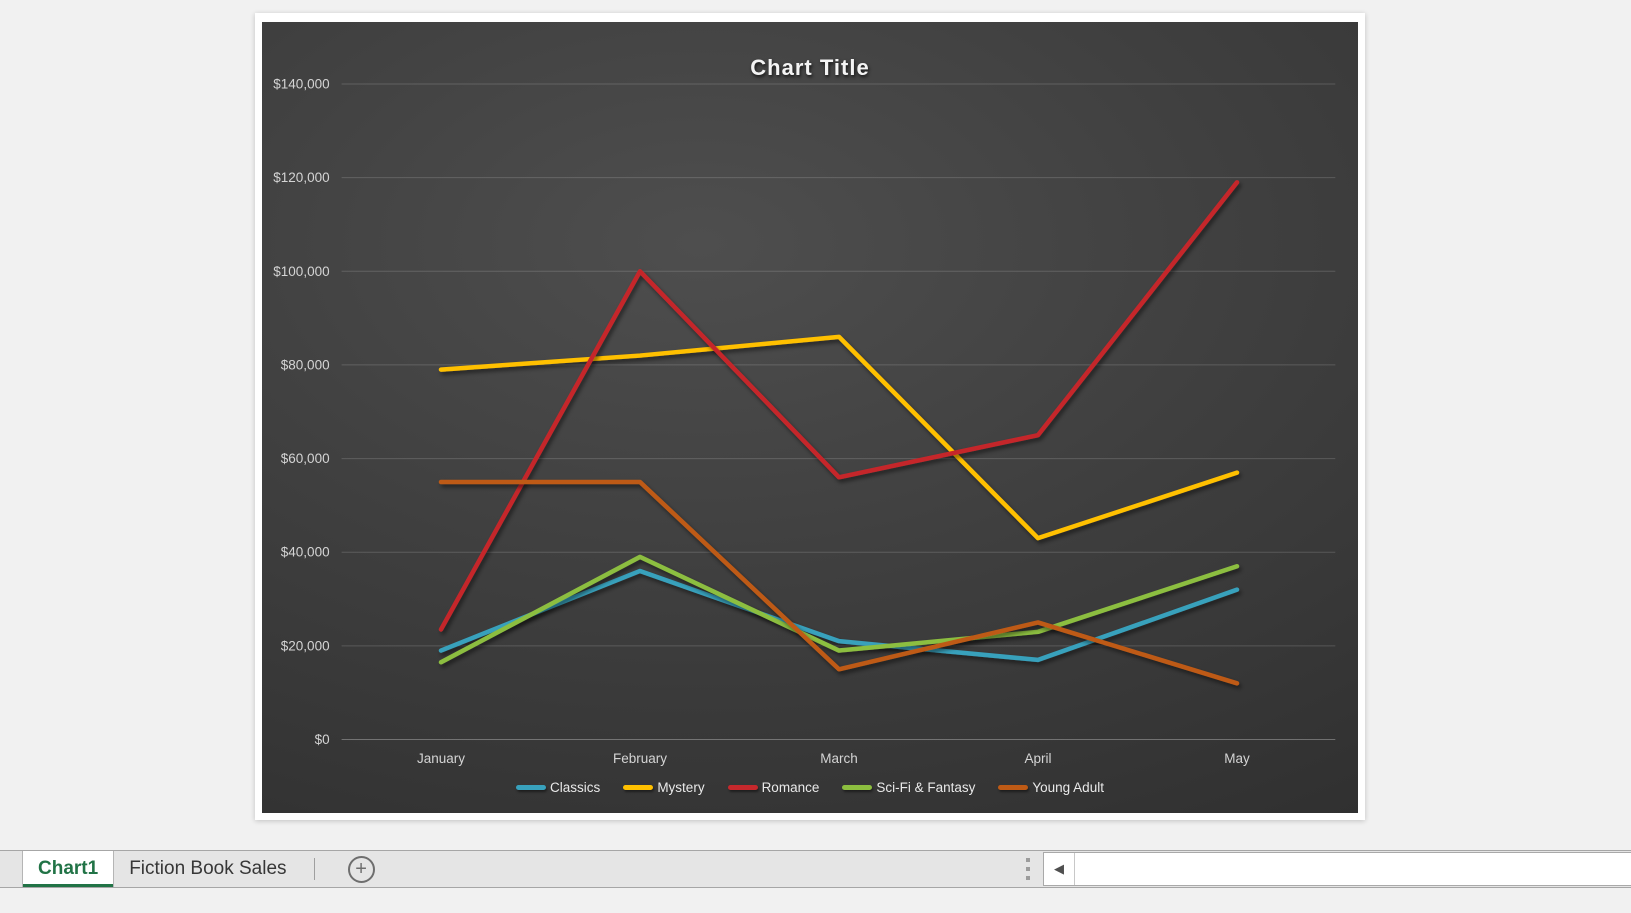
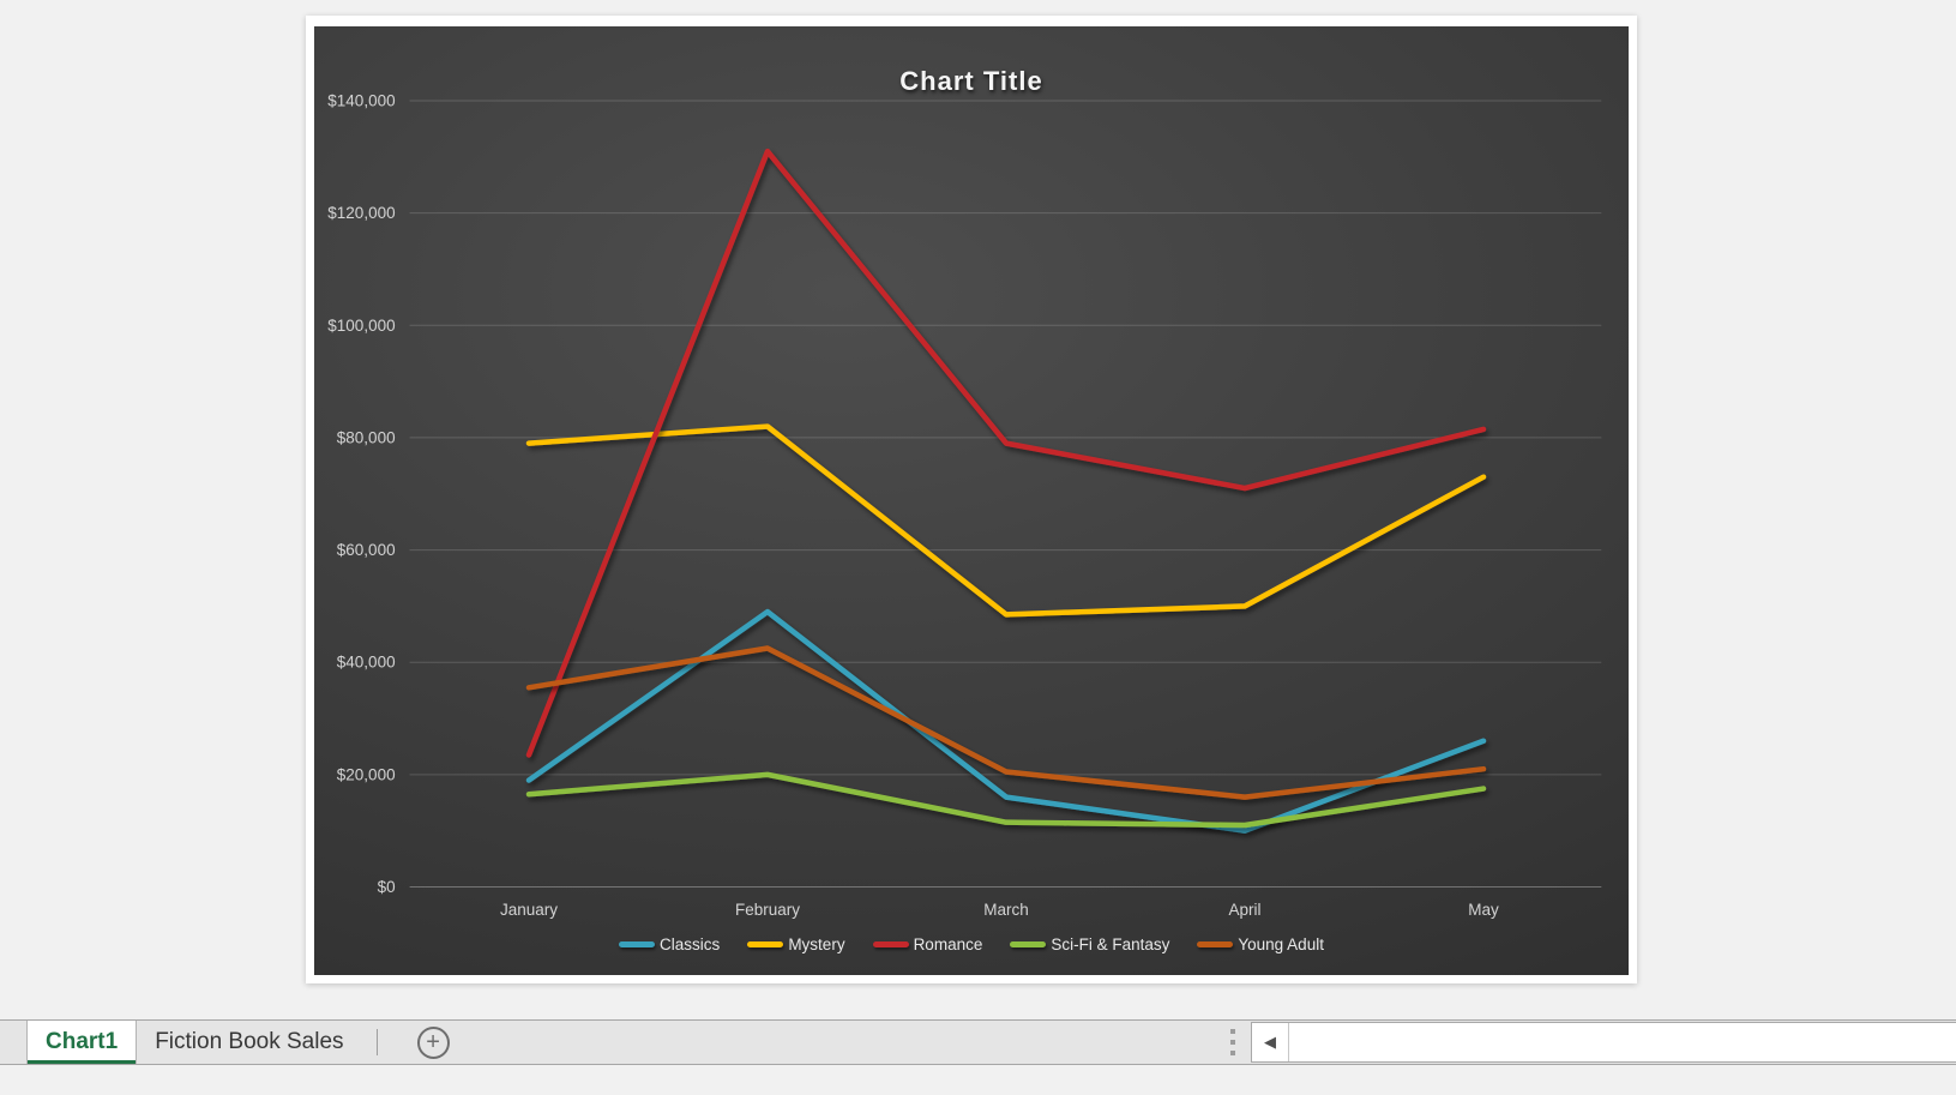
Young Adult/January: $55000 -> $36000
Classics/February: $36000 -> $49000
Romance/February: $100000 -> $131000
Sci-Fi & Fantasy/February: $39000 -> $20000
Young Adult/February: $55000 -> $42000
Classics/March: $21000 -> $16000
Mystery/March: $86000 -> $48000
Romance/March: $56000 -> $79000
Sci-Fi & Fantasy/March: $19000 -> $12000
Young Adult/March: $15000 -> $20000
Classics/April: $17000 -> $10000
Mystery/April: $43000 -> $50000
Romance/April: $65000 -> $71000
Sci-Fi & Fantasy/April: $23000 -> $11000
Young Adult/April: $25000 -> $16000
Classics/May: $32000 -> $26000
Mystery/May: $57000 -> $73000
Romance/May: $119000 -> $82000
Sci-Fi & Fantasy/May: $37000 -> $18000
Young Adult/May: $12000 -> $21000
